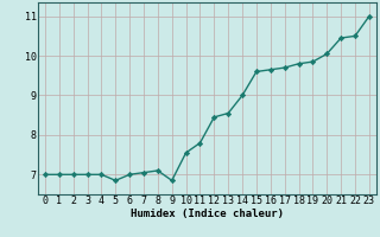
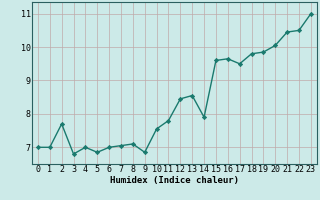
2: 7.00 -> 7.70
3: 7.00 -> 6.80
14: 9.00 -> 7.90
17: 9.70 -> 9.50
